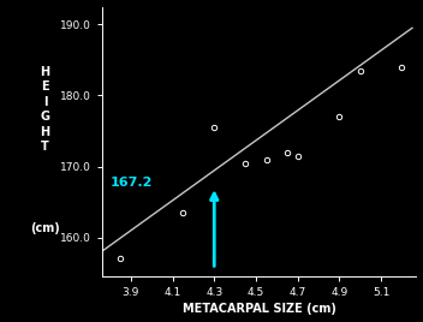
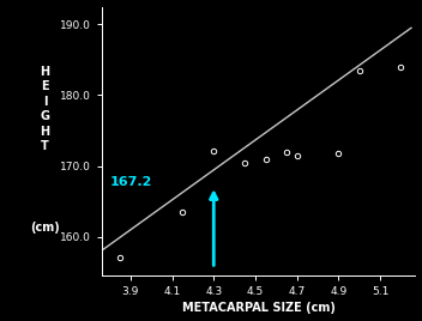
4.3: 175.5 -> 172.2
4.9: 177.0 -> 171.8
